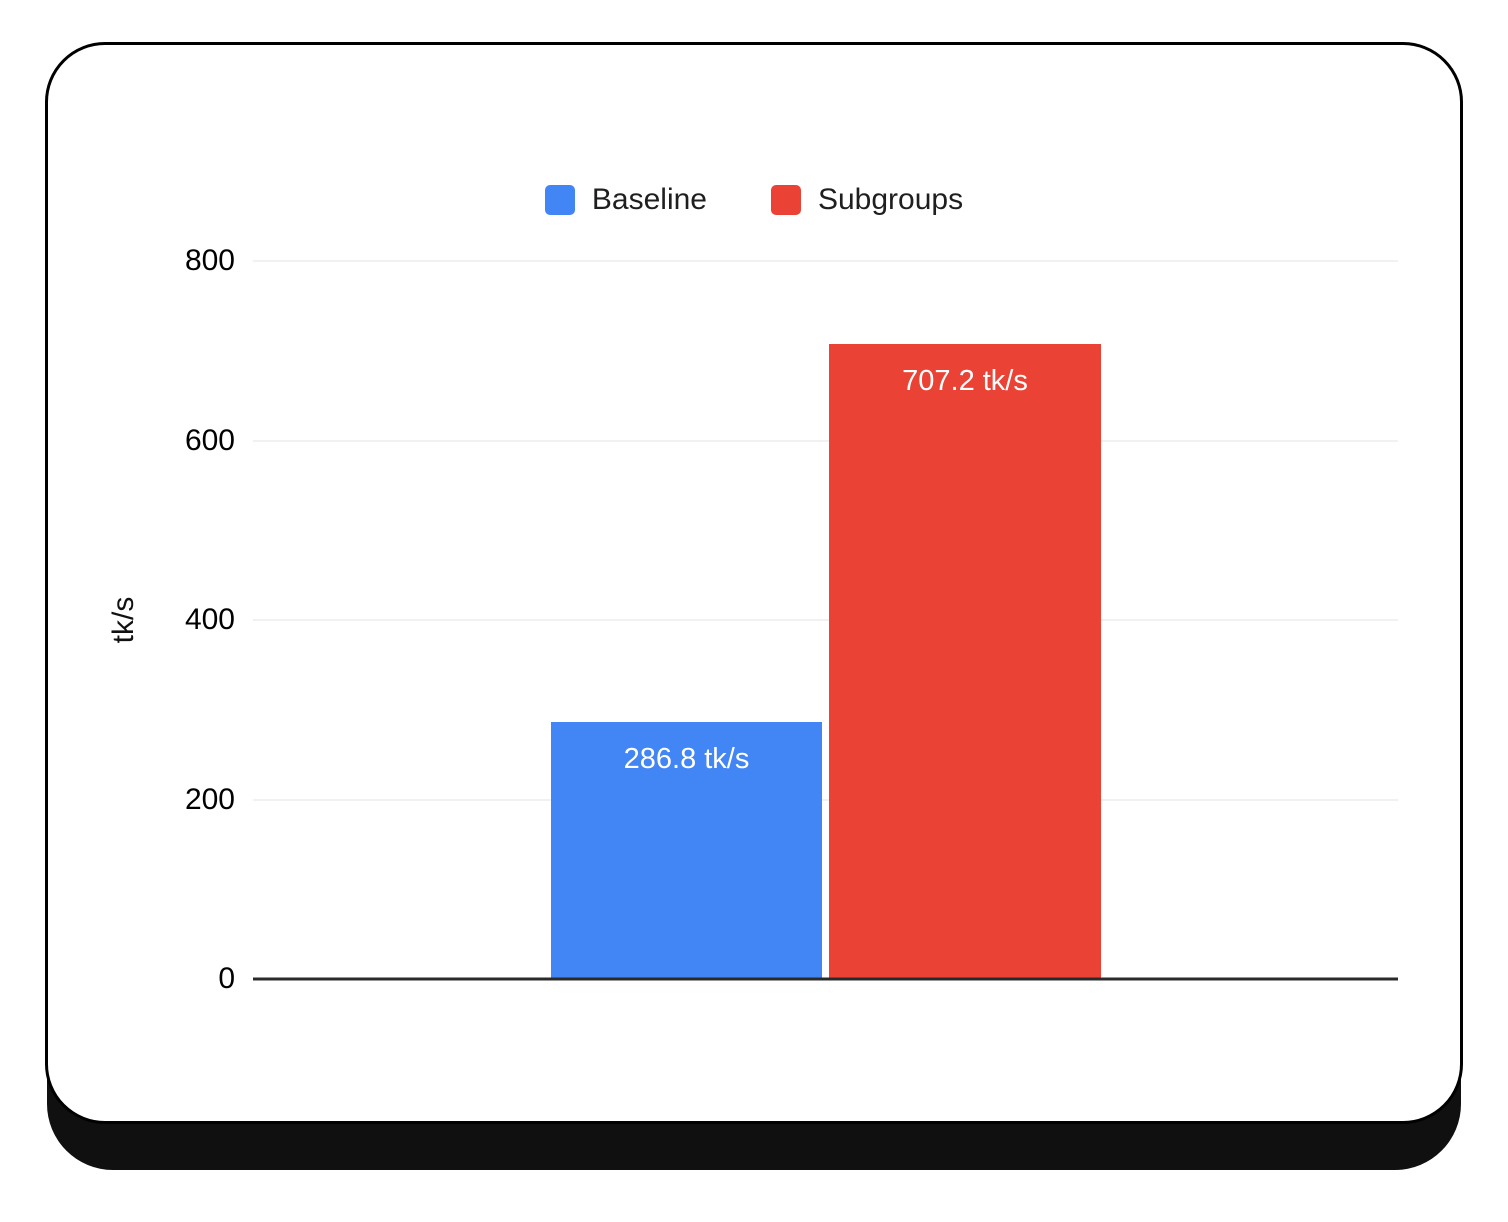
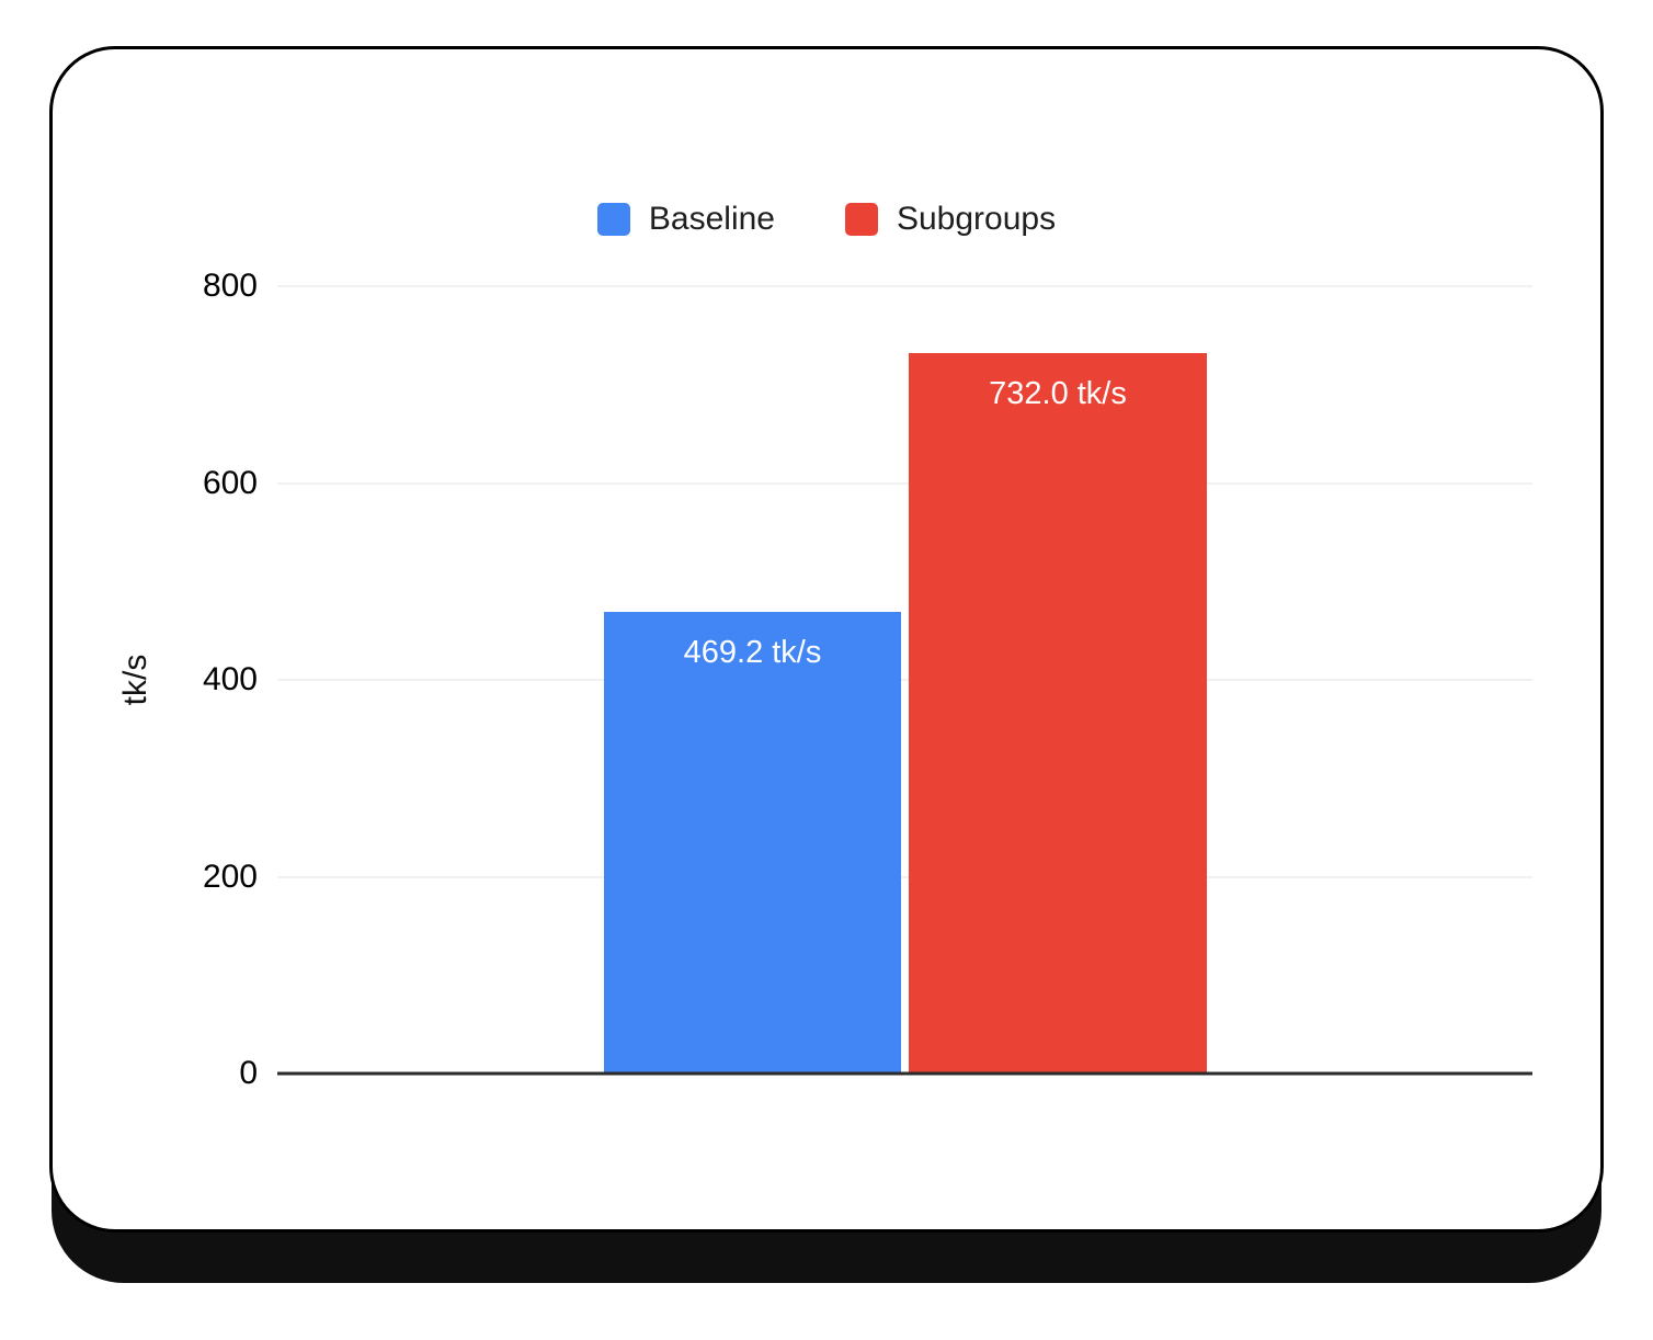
Baseline: 286.8 -> 469.2
Subgroups: 707.2 -> 732.0
